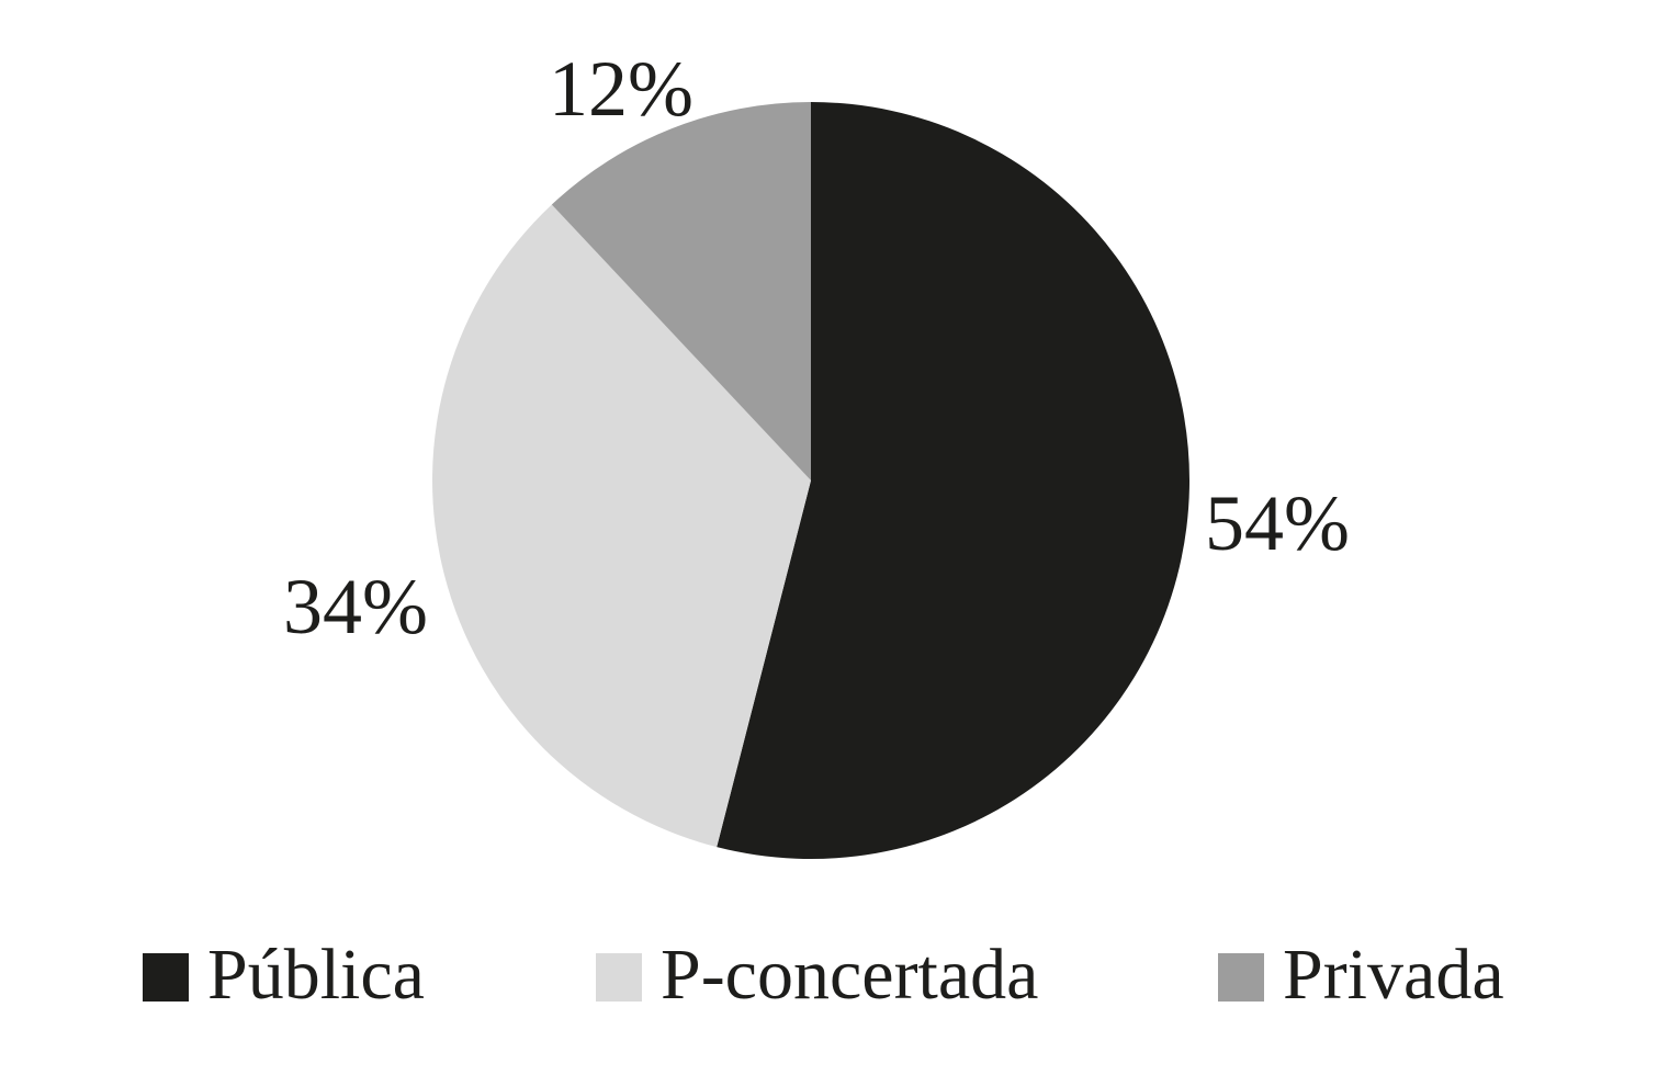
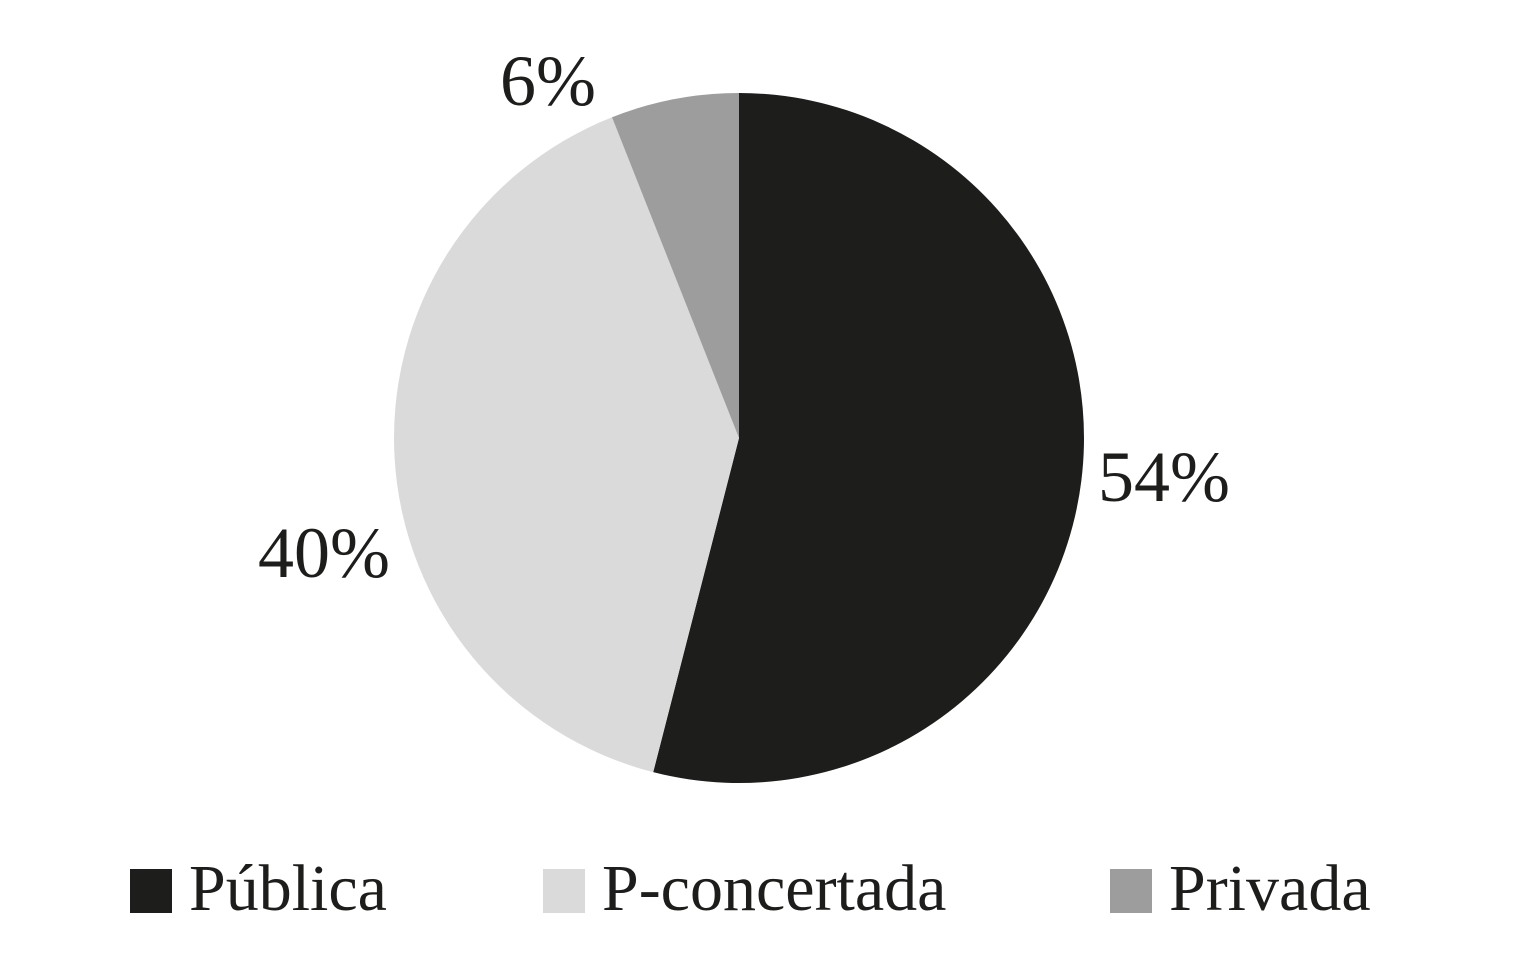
P-concertada: 34% -> 40%
Privada: 12% -> 6%
